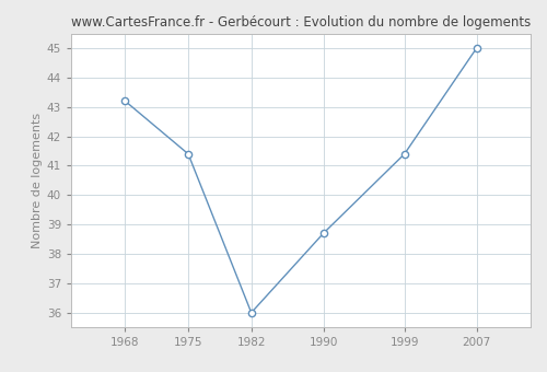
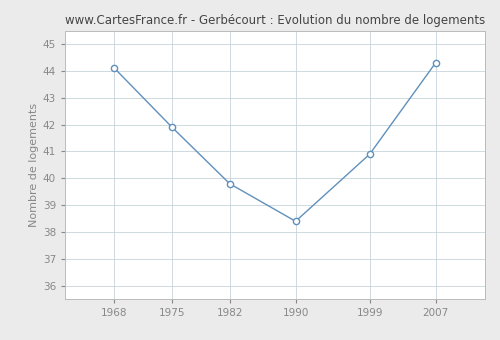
1968: 43.2 -> 44.1
1975: 41.4 -> 41.9
1982: 36.0 -> 39.8
1990: 38.7 -> 38.4
1999: 41.4 -> 40.9
2007: 45.0 -> 44.3
